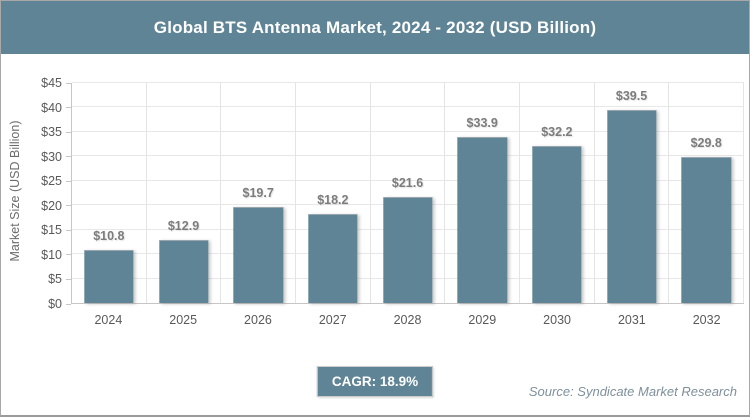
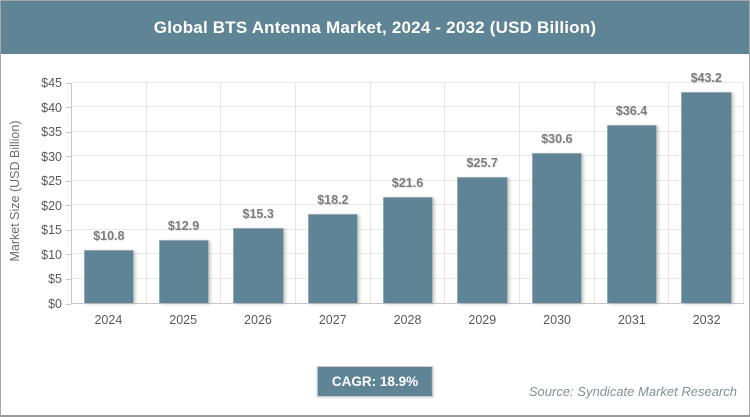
2026: $19.7 -> $15.3
2029: $33.9 -> $25.7
2030: $32.2 -> $30.6
2031: $39.5 -> $36.4
2032: $29.8 -> $43.2
